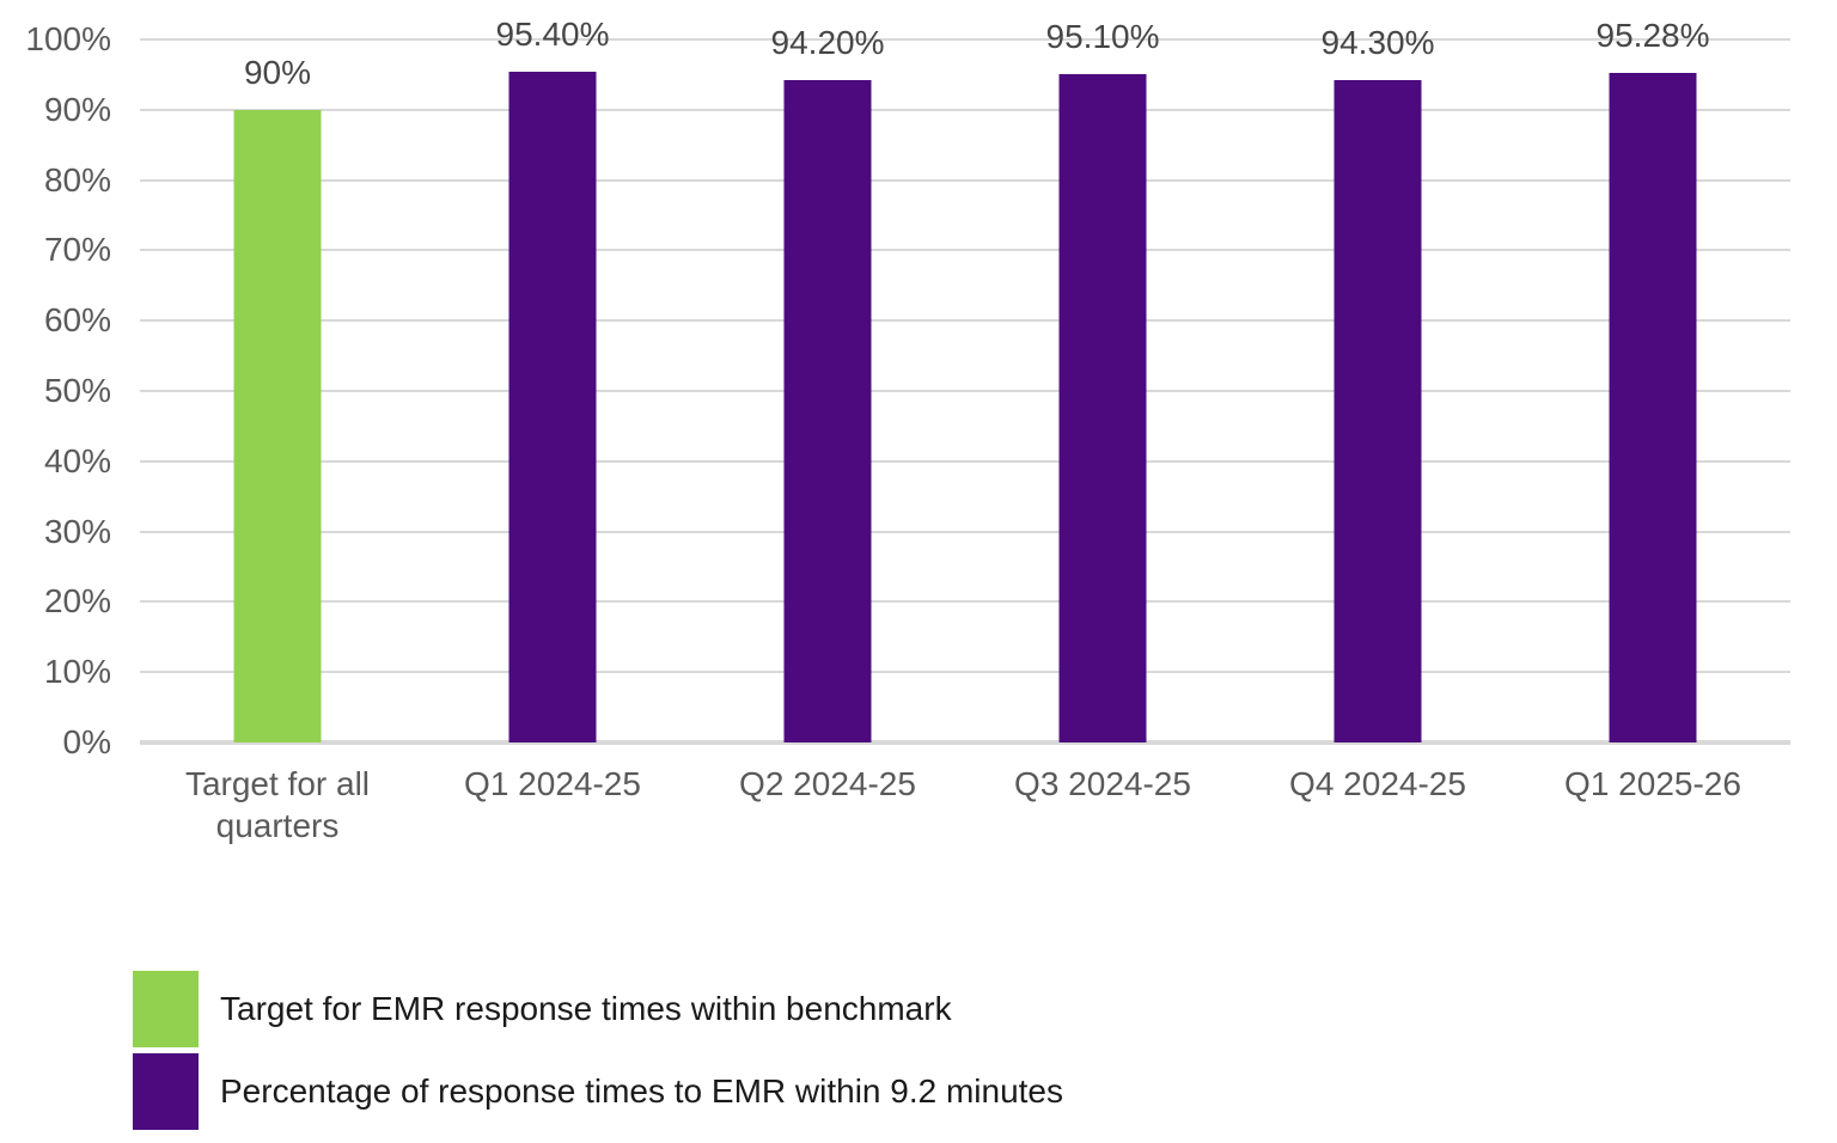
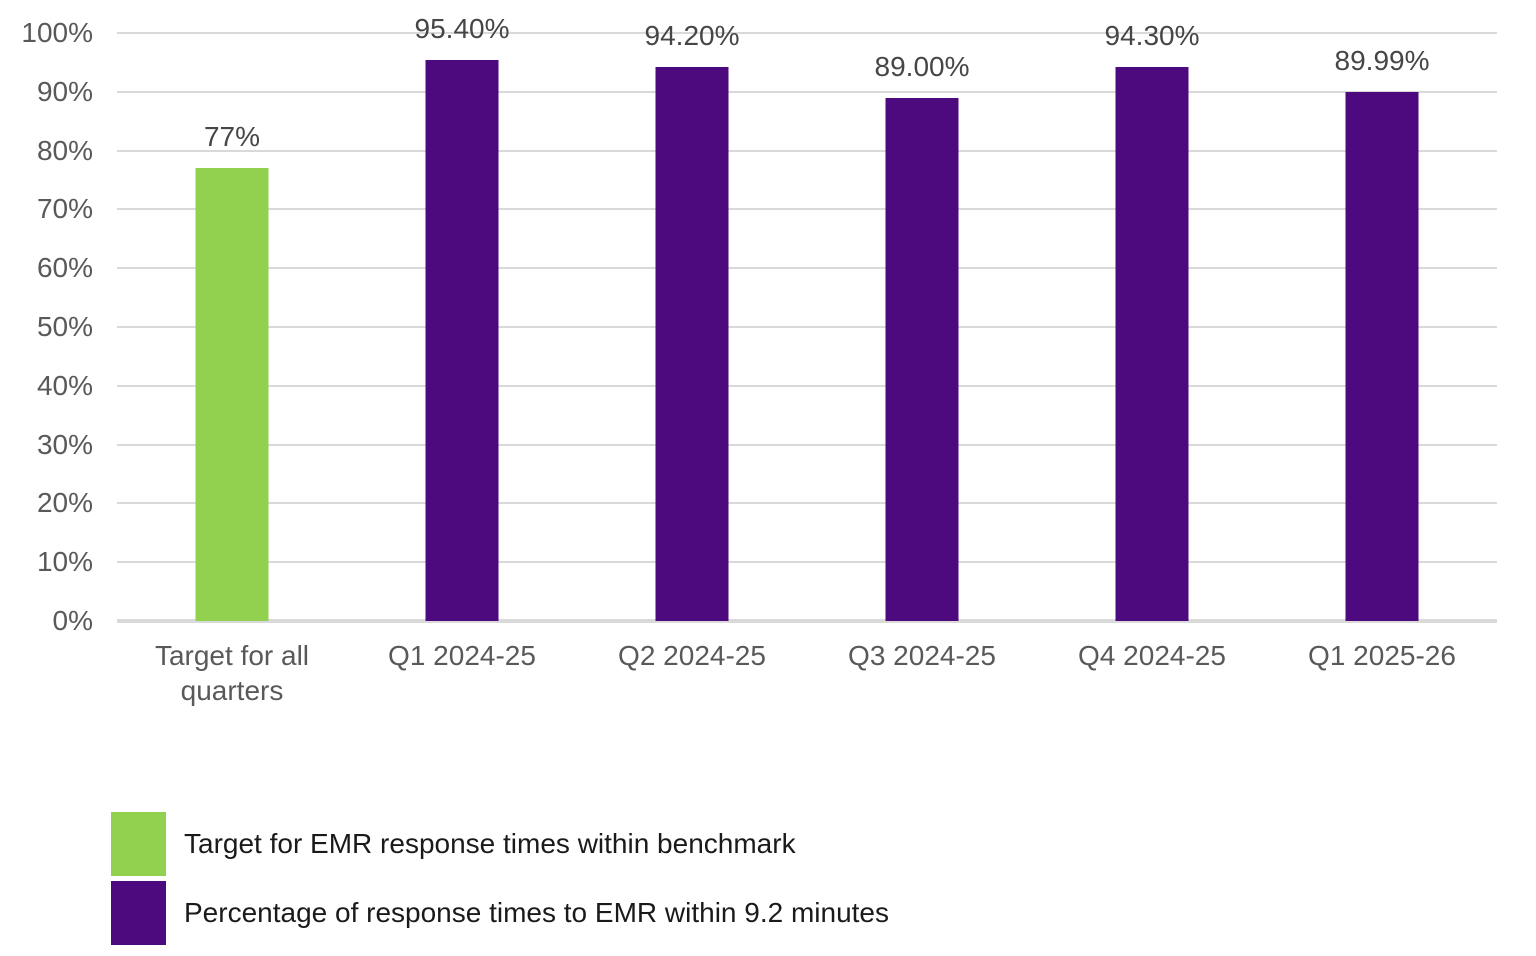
Target for all quarters: 90% -> 77%
Q3 2024-25: 95.10% -> 89.00%
Q1 2025-26: 95.28% -> 89.99%
